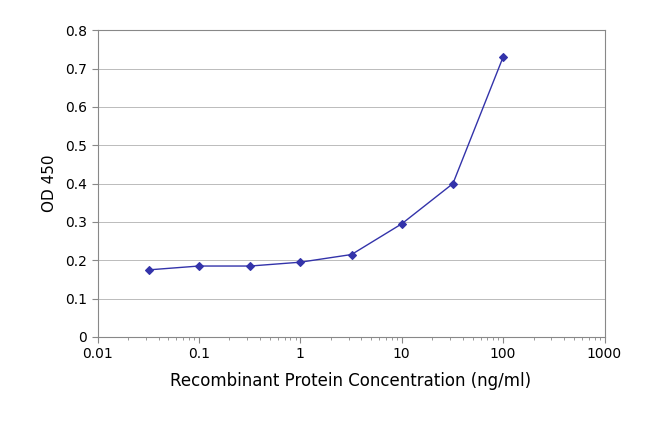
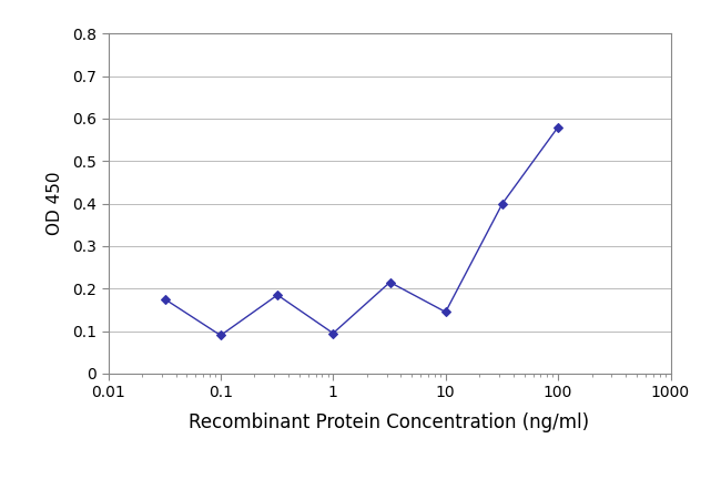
0.1: 0.185 -> 0.090
1: 0.195 -> 0.095
10: 0.295 -> 0.145
100: 0.730 -> 0.580
